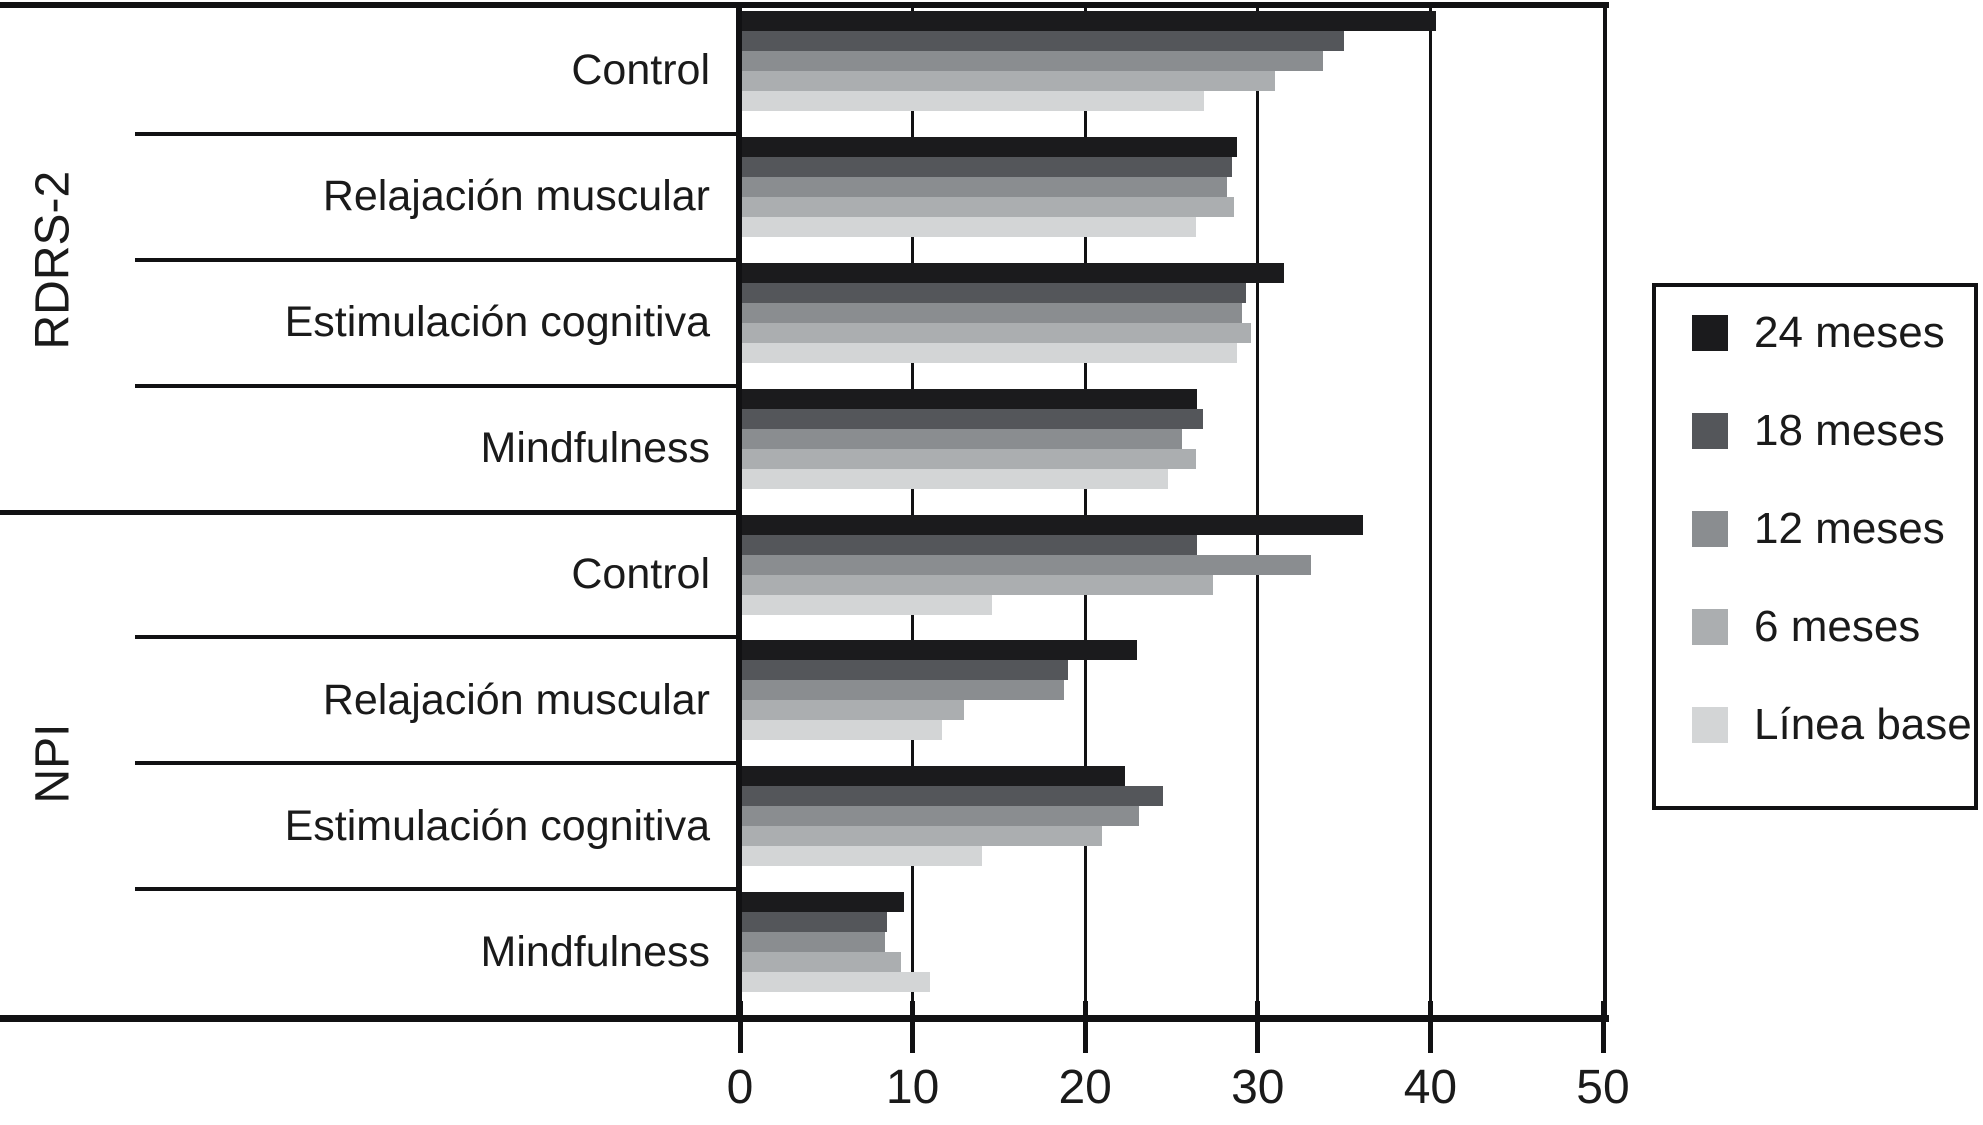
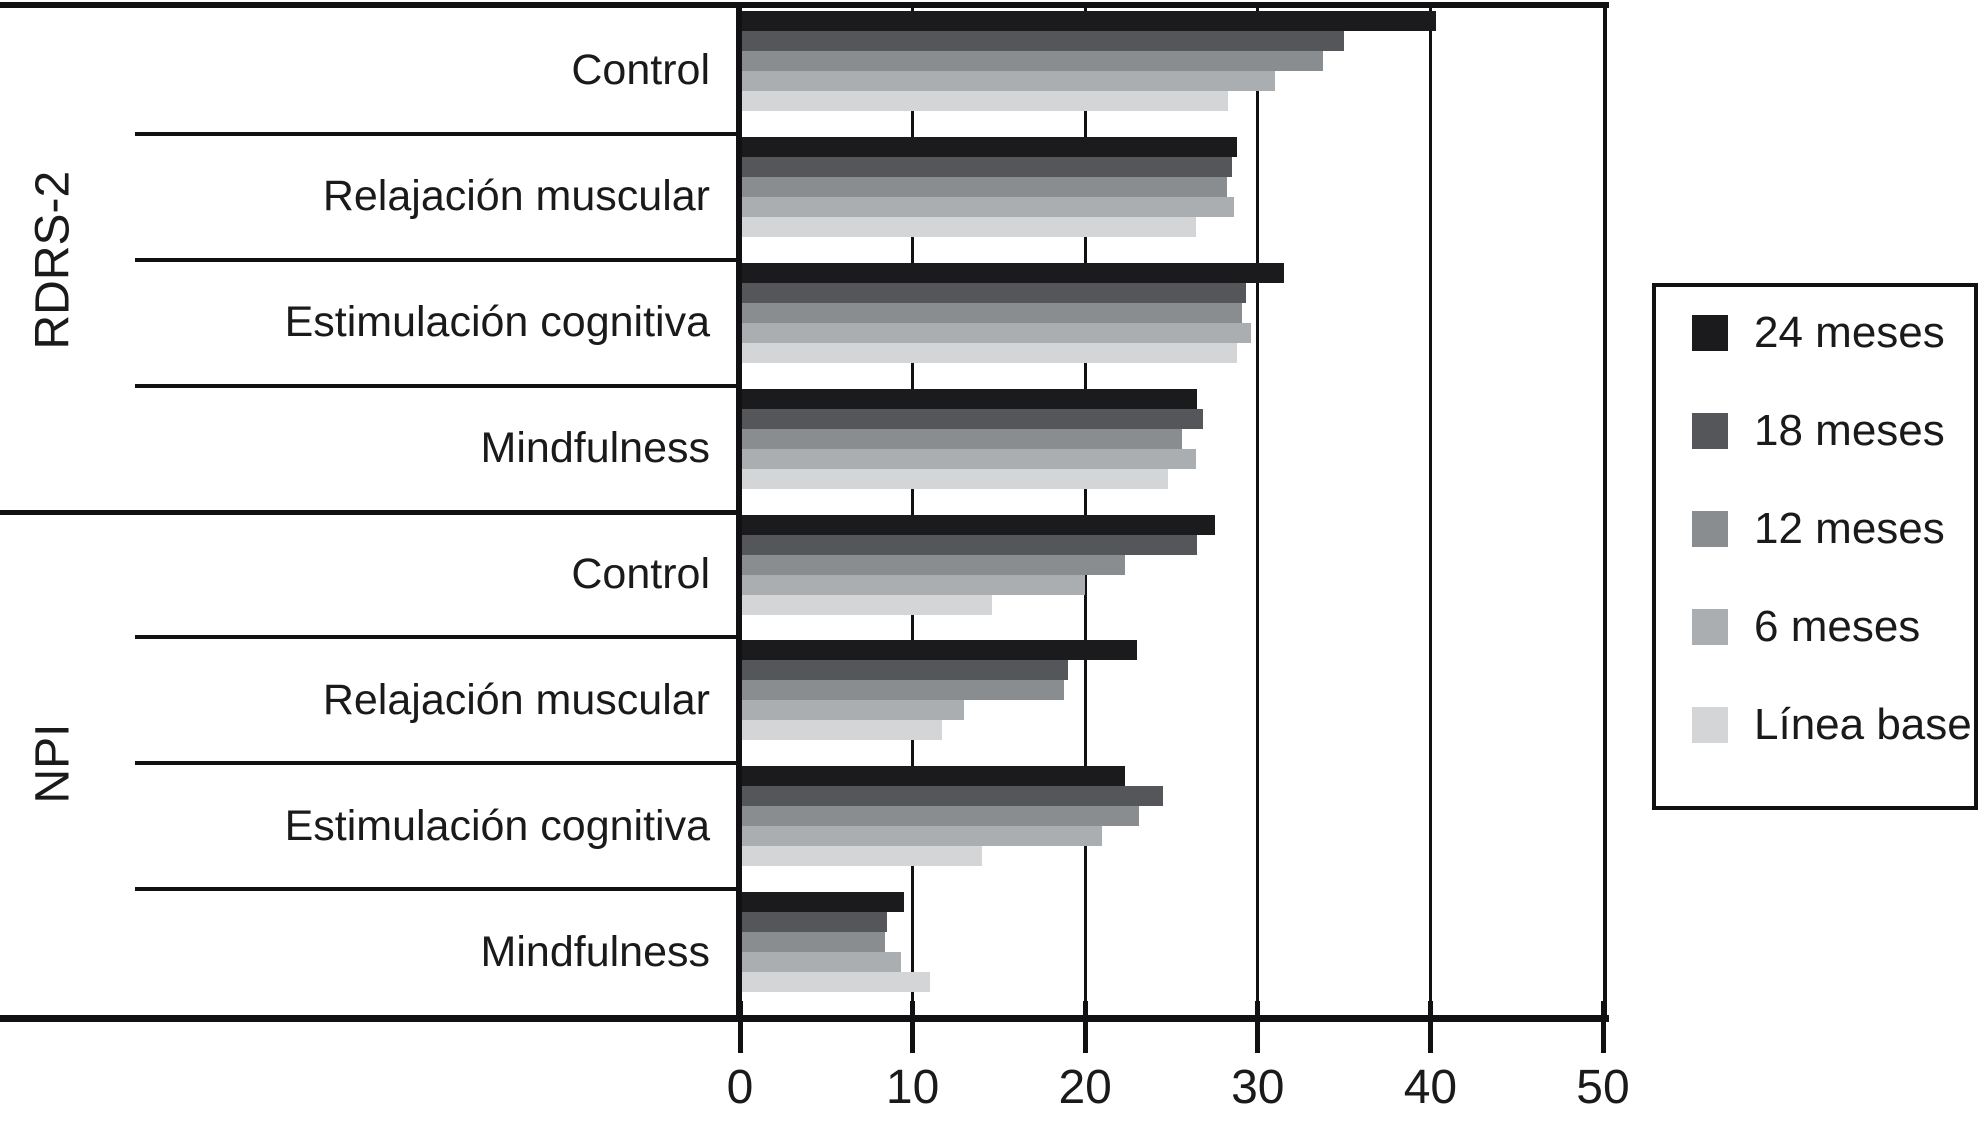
Línea base/RDRS-2 Control: 26.9 -> 28.3
24 meses/NPI Control: 36.1 -> 27.5
12 meses/NPI Control: 33.1 -> 22.3
6 meses/NPI Control: 27.4 -> 20.0
